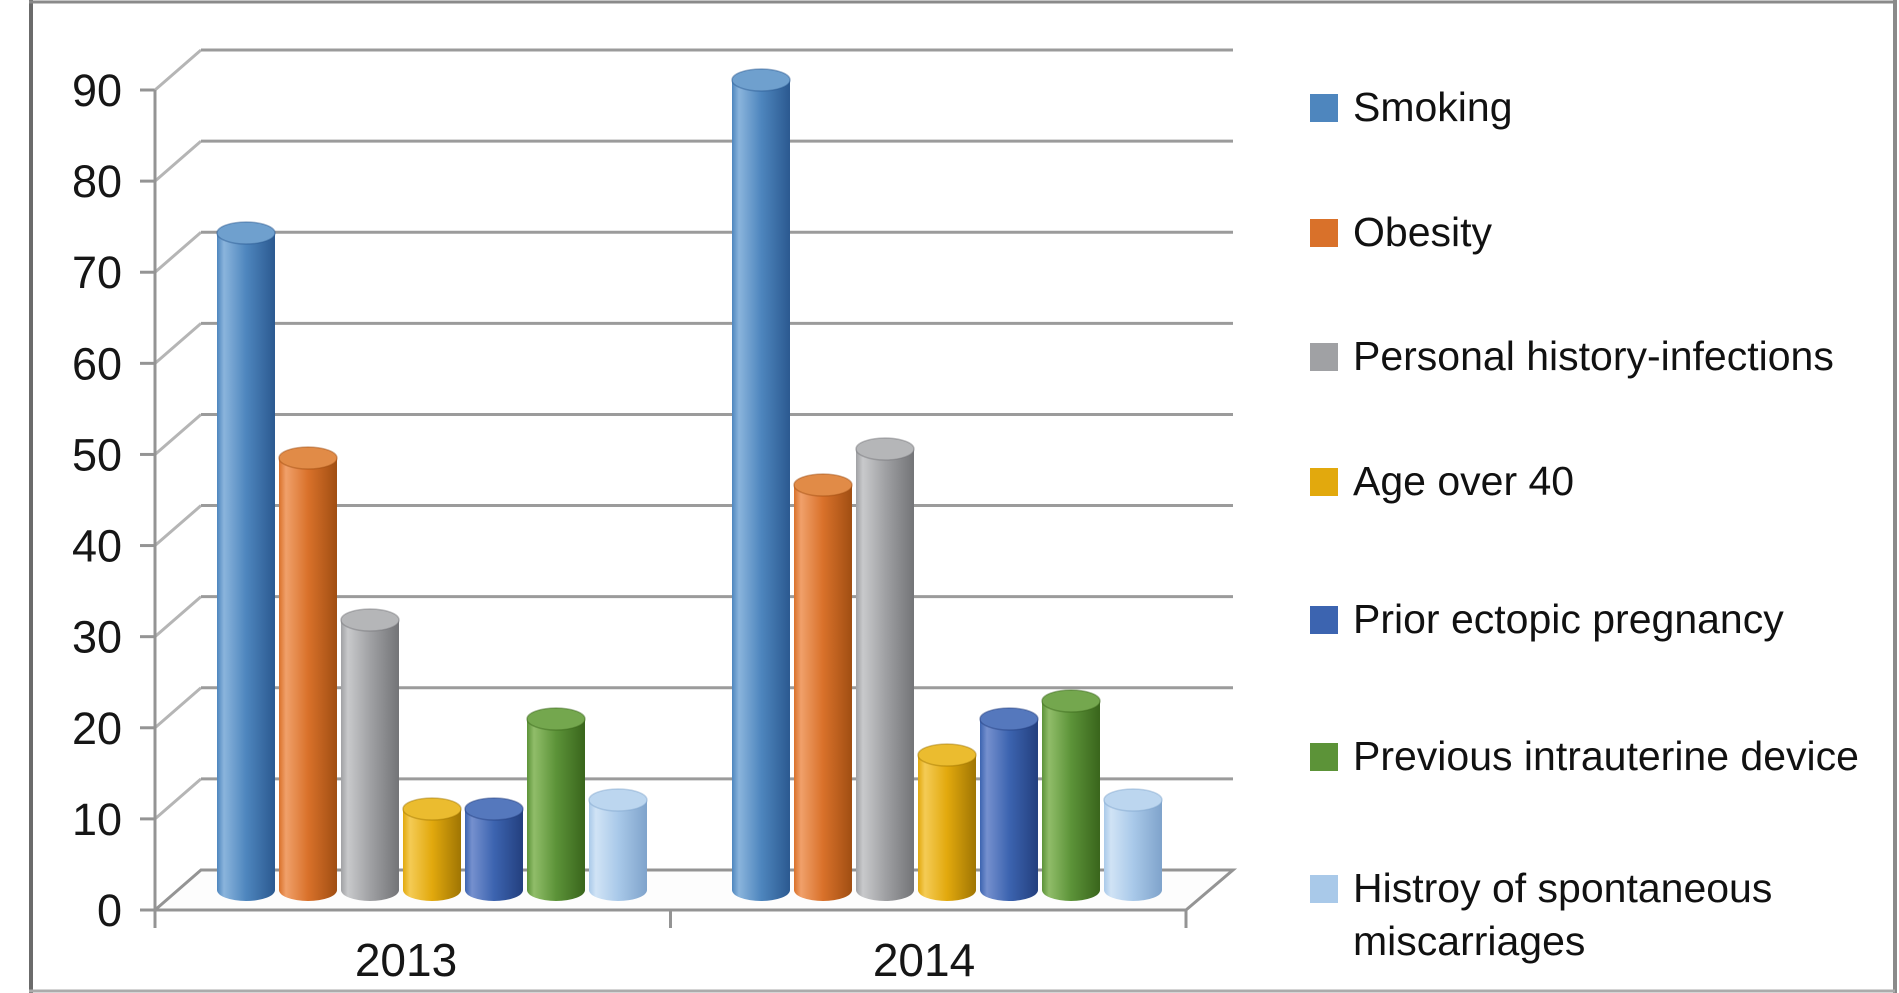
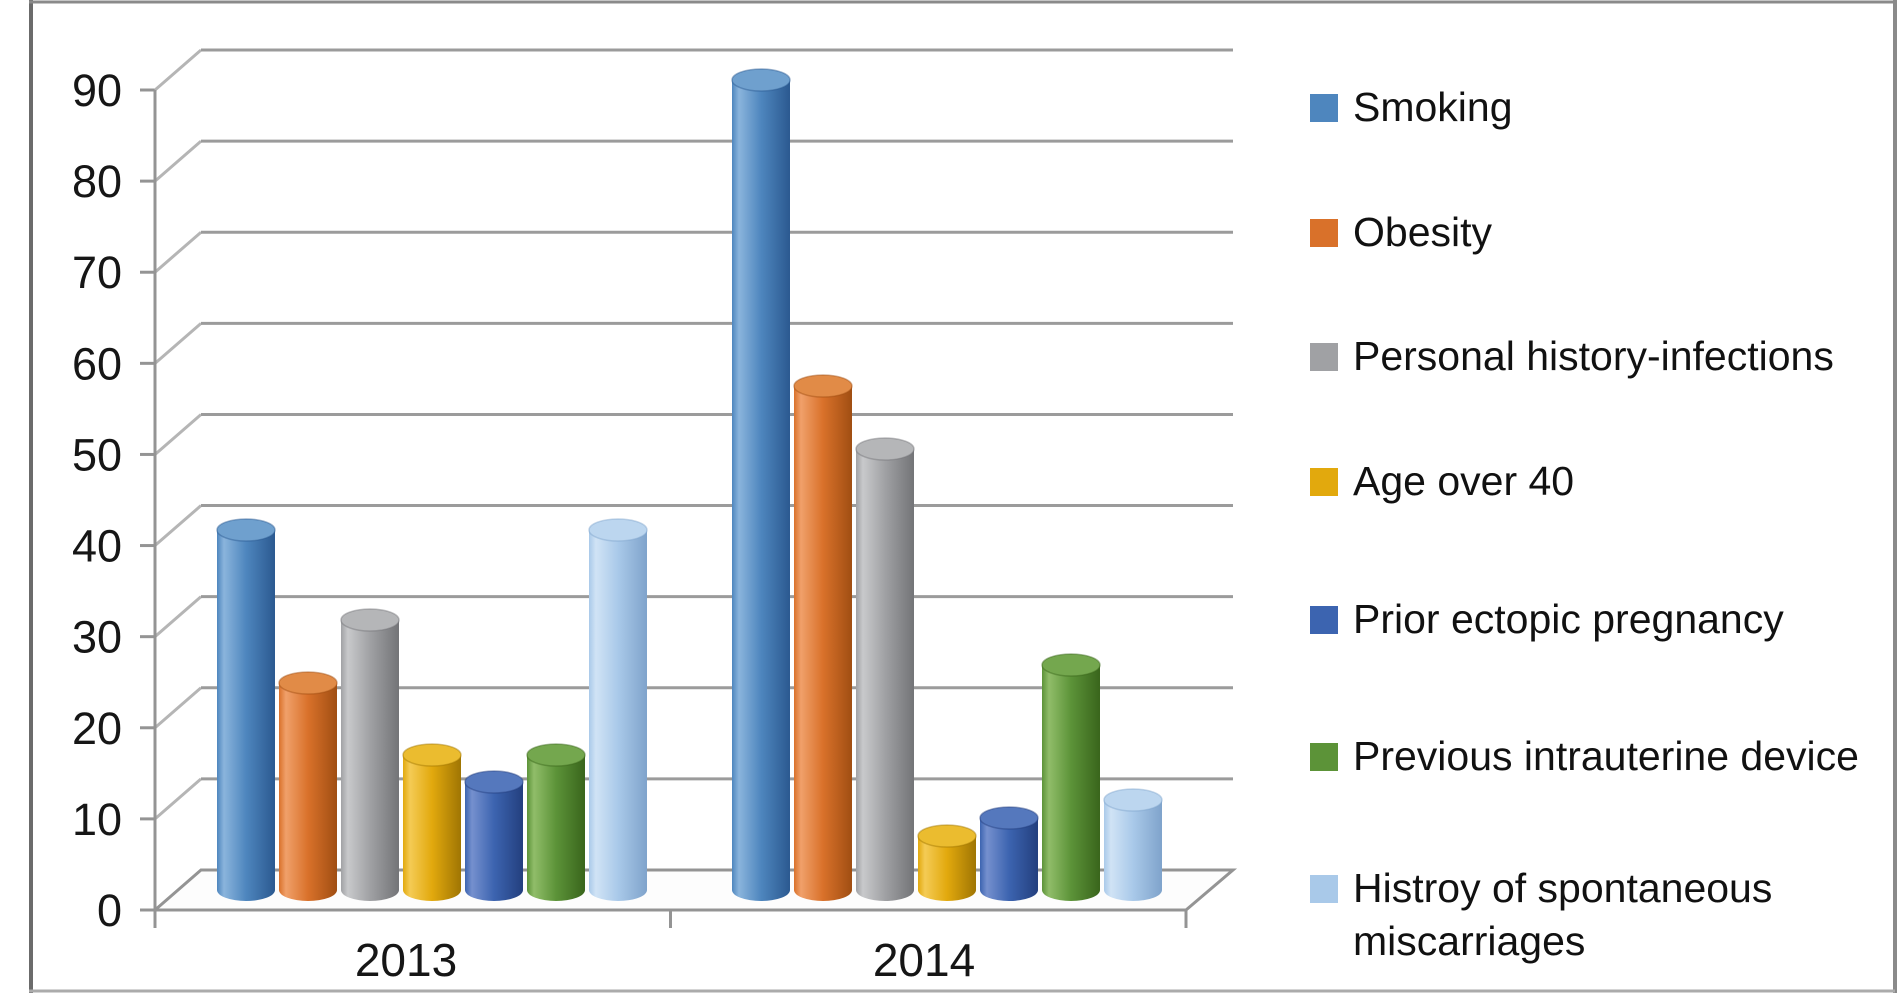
Smoking/2013: 73 -> 40
Obesity/2013: 48 -> 23
Age over 40/2013: 9 -> 15
Prior ectopic pregnancy/2013: 9 -> 12
Previous intrauterine device/2013: 19 -> 15
Histroy of spontaneous miscarriages/2013: 10 -> 40
Obesity/2014: 45 -> 56
Age over 40/2014: 15 -> 6
Prior ectopic pregnancy/2014: 19 -> 8
Previous intrauterine device/2014: 21 -> 25
